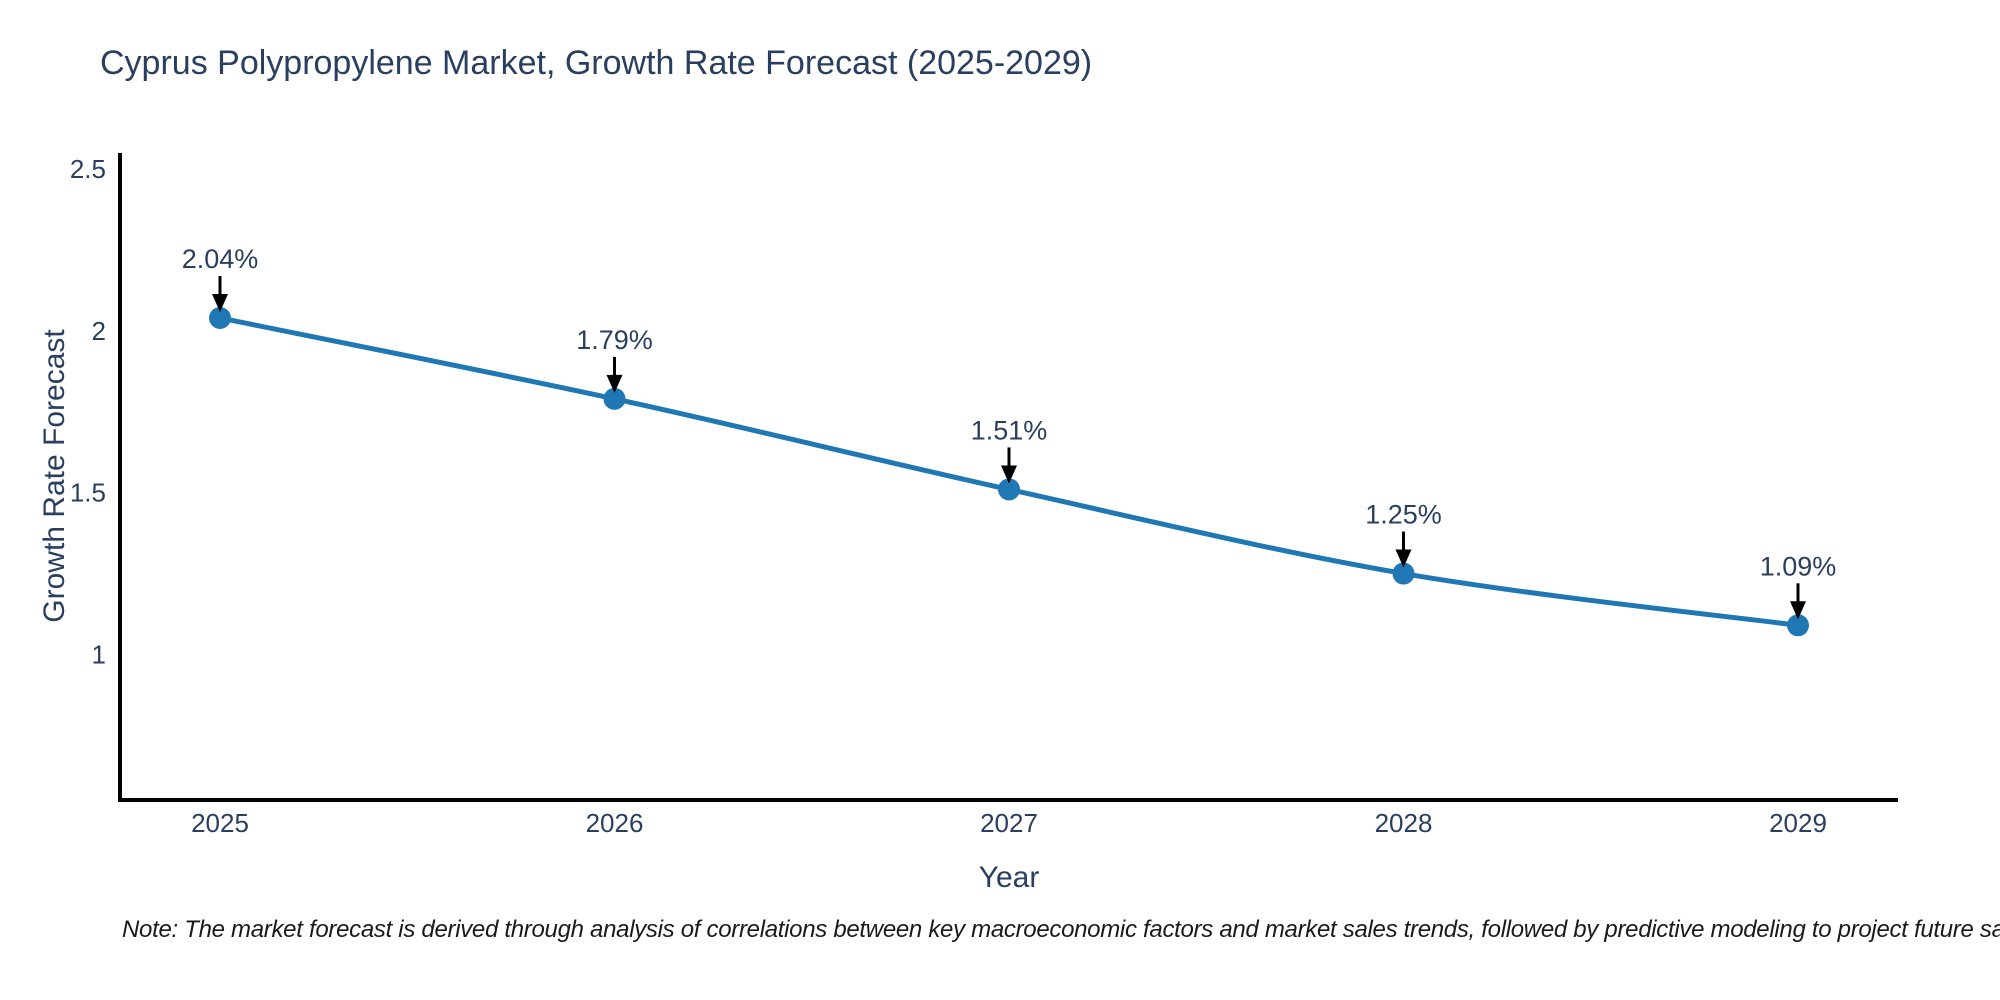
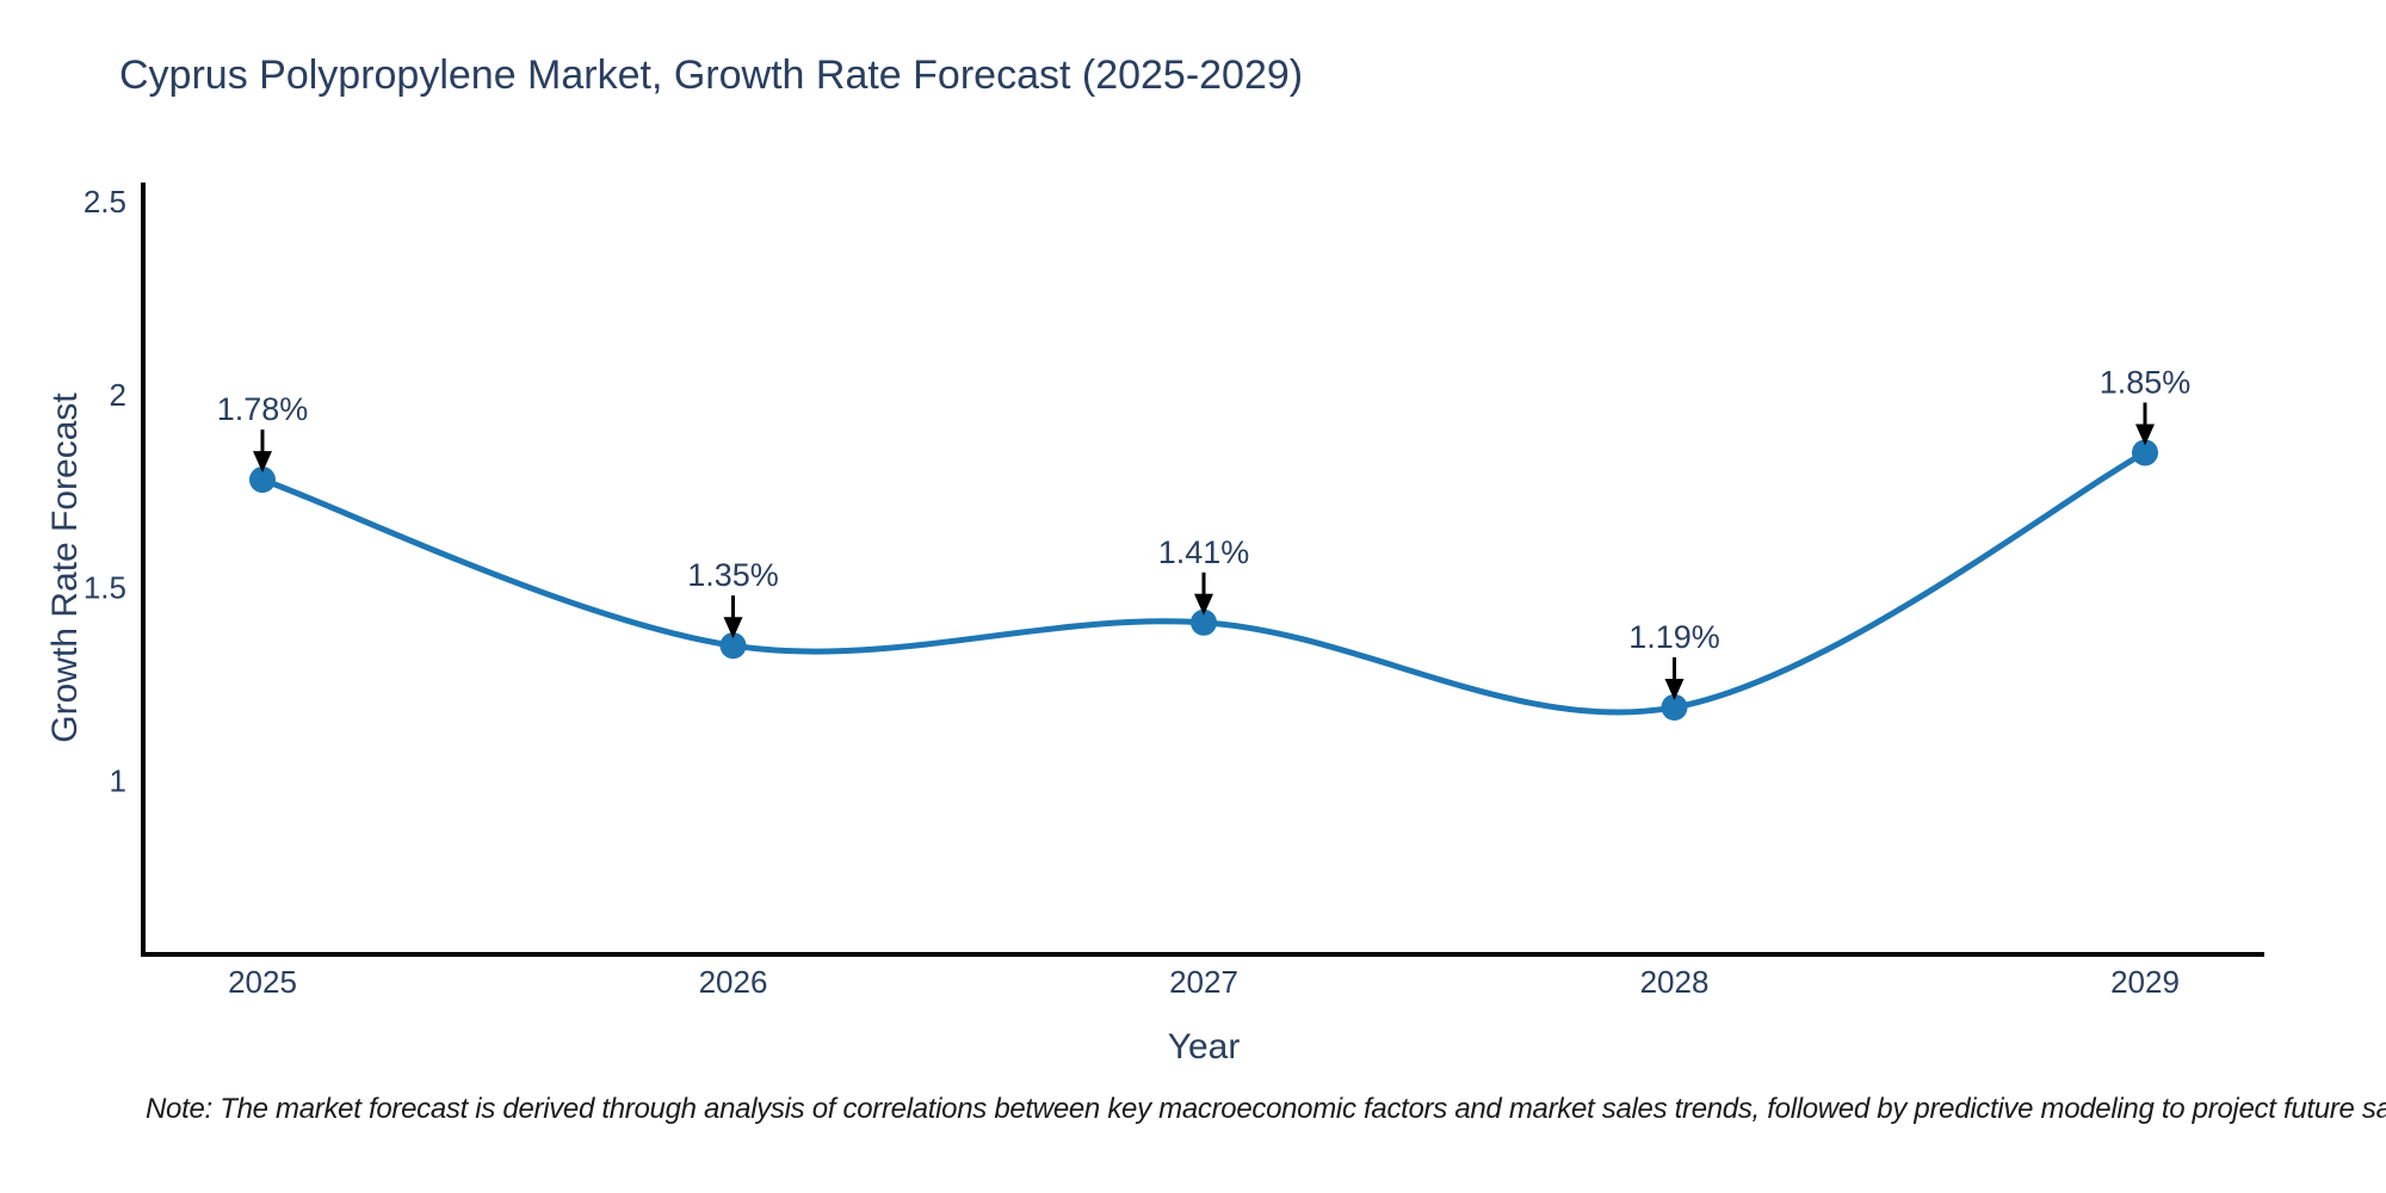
2025: 2.04% -> 1.78%
2026: 1.79% -> 1.35%
2027: 1.51% -> 1.41%
2028: 1.25% -> 1.19%
2029: 1.09% -> 1.85%
